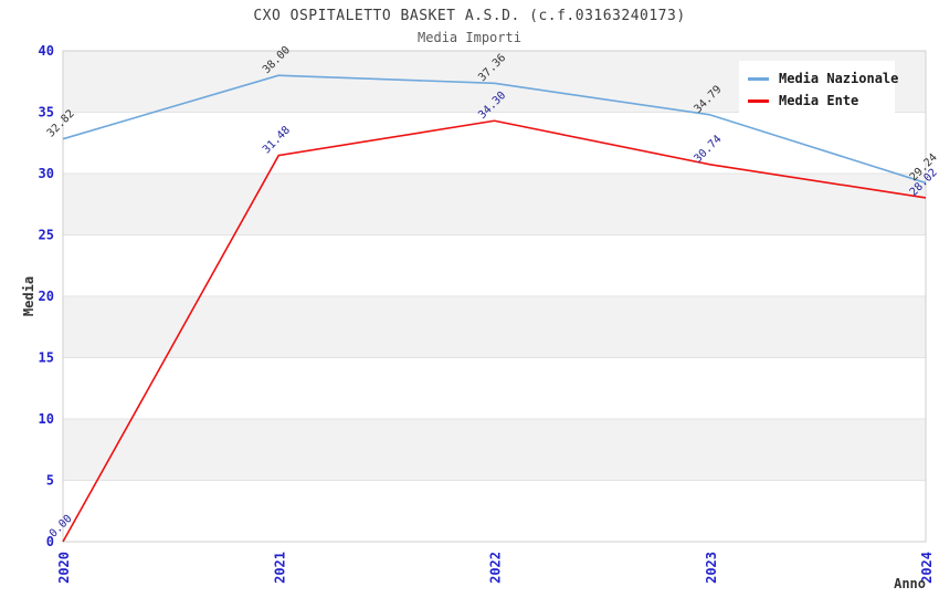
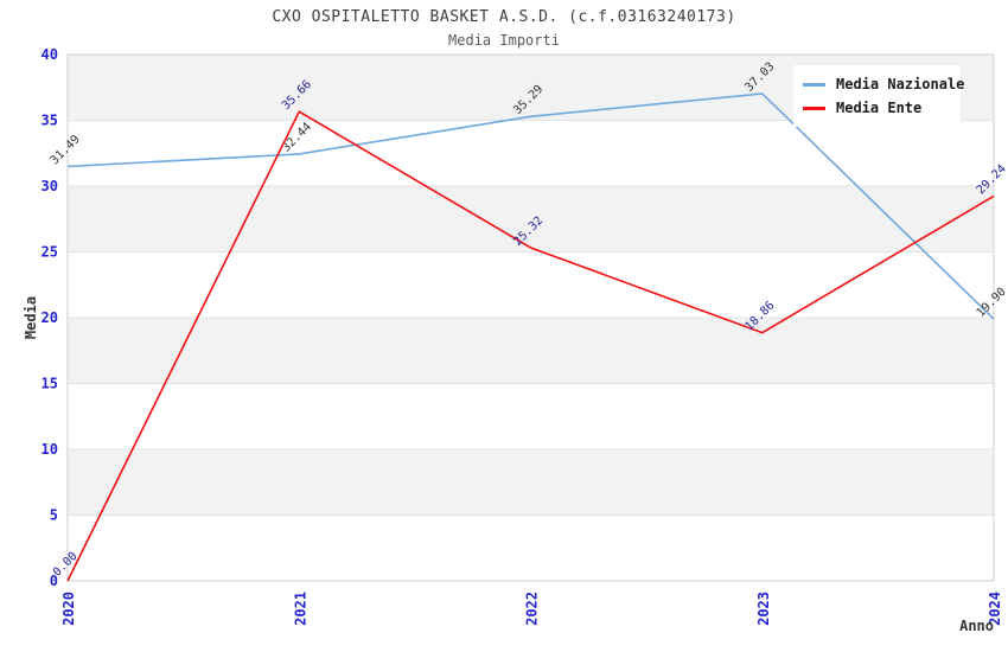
Media Nazionale/2020: 32.82 -> 31.49
Media Nazionale/2021: 38.00 -> 32.44
Media Ente/2021: 31.48 -> 35.66
Media Nazionale/2022: 37.36 -> 35.29
Media Ente/2022: 34.30 -> 25.32
Media Nazionale/2023: 34.79 -> 37.03
Media Ente/2023: 30.74 -> 18.86
Media Nazionale/2024: 29.24 -> 19.90
Media Ente/2024: 28.02 -> 29.24
